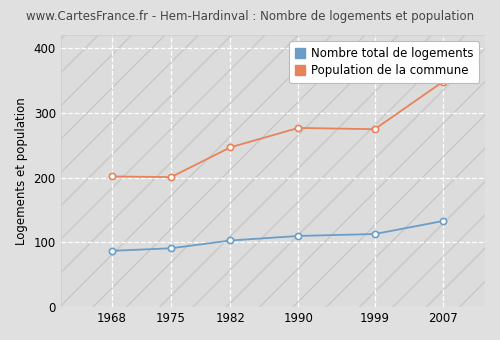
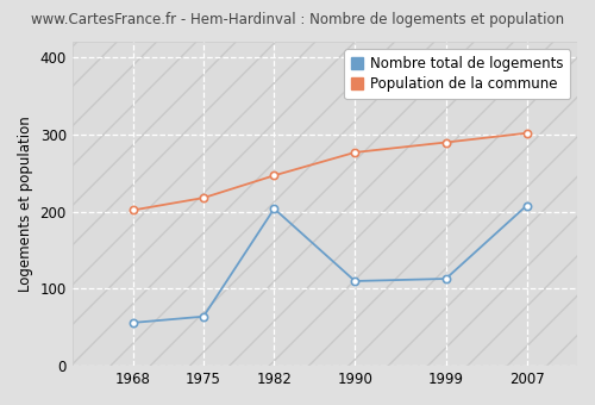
Nombre total de logements/1968: 87 -> 56
Nombre total de logements/1975: 91 -> 64
Population de la commune/1975: 201 -> 218
Nombre total de logements/1982: 103 -> 204
Population de la commune/1999: 275 -> 290
Nombre total de logements/2007: 133 -> 208
Population de la commune/2007: 348 -> 302
